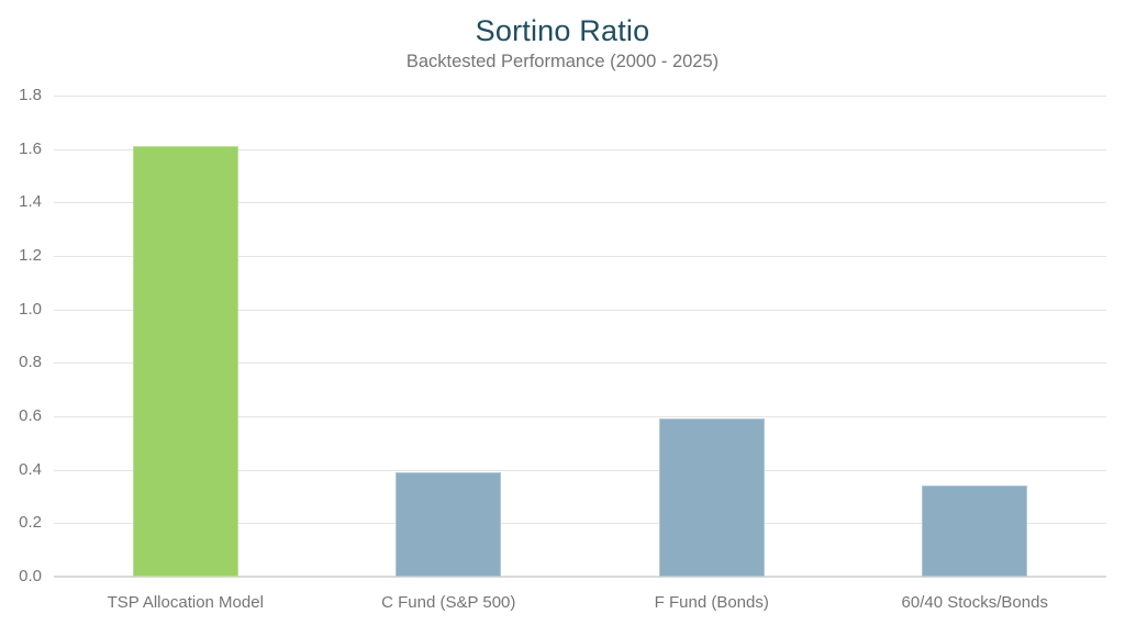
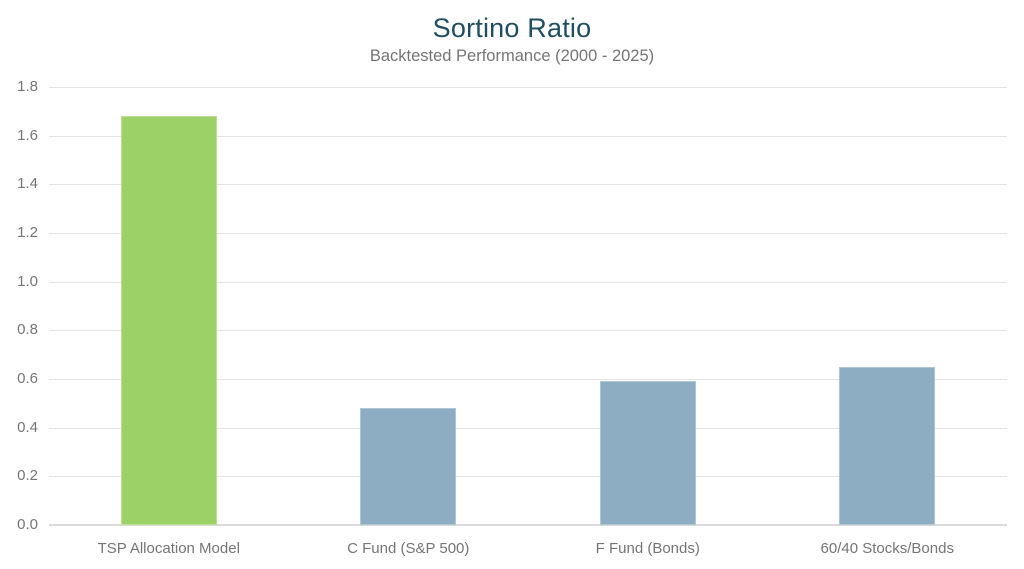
TSP Allocation Model: 1.61 -> 1.68
C Fund (S&P 500): 0.39 -> 0.48
60/40 Stocks/Bonds: 0.34 -> 0.65
